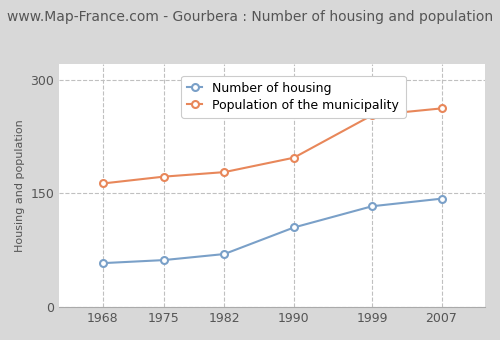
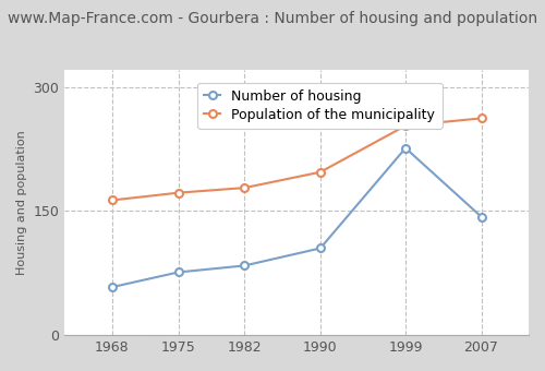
Number of housing/1975: 62 -> 76
Number of housing/1982: 70 -> 84
Number of housing/1999: 133 -> 226
